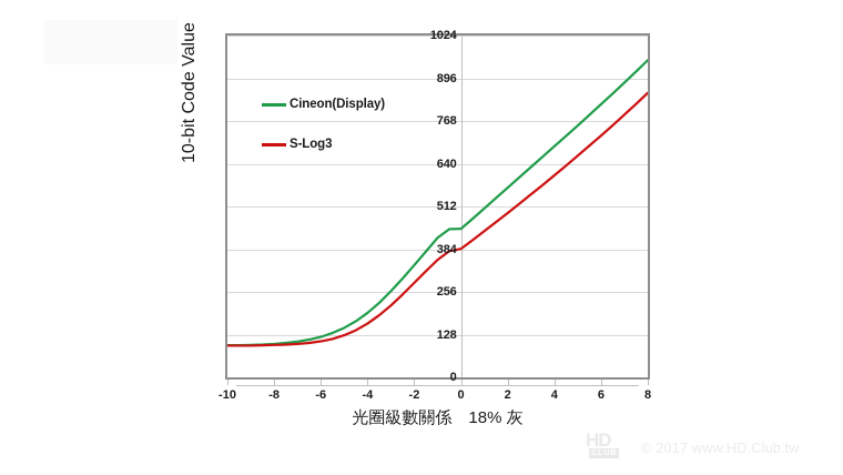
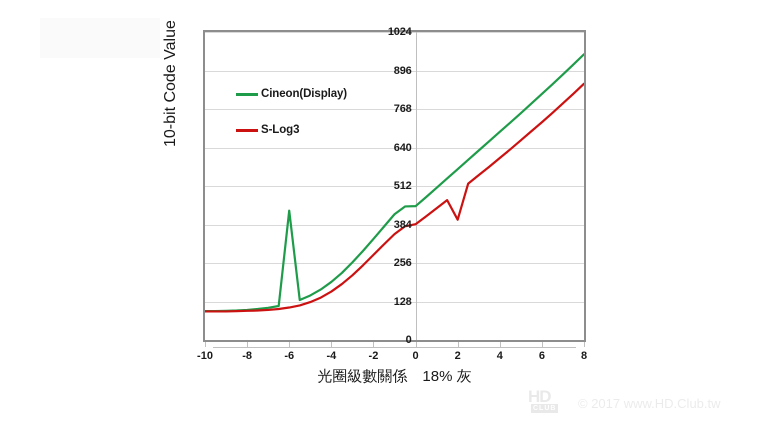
Cineon(Display)/-6: 120 -> 430
S-Log3/2: 490 -> 400
